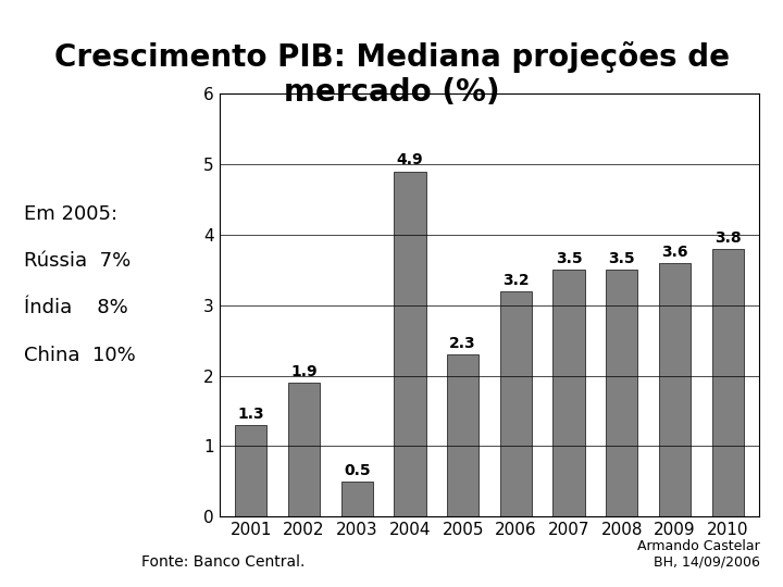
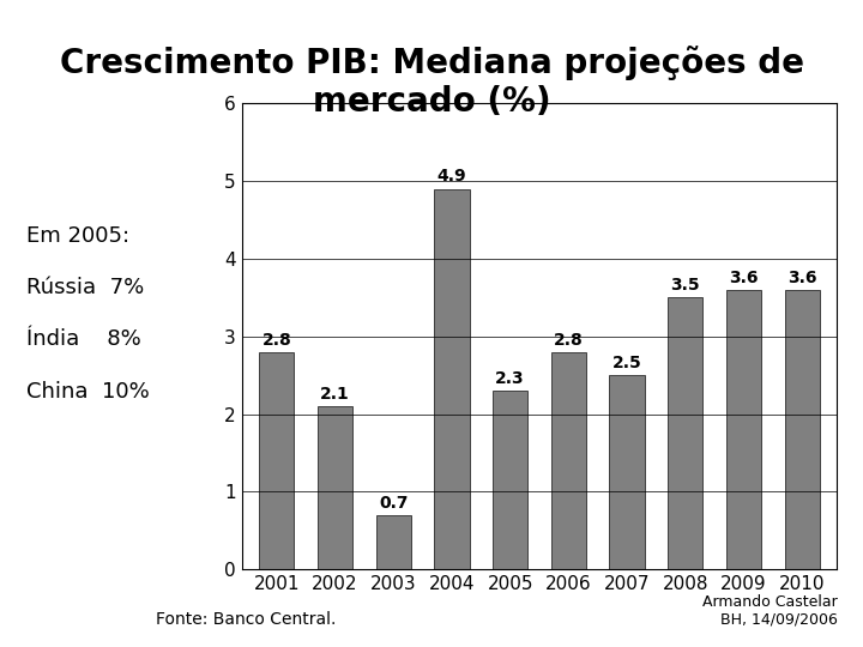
2001: 1.3 -> 2.8
2002: 1.9 -> 2.1
2003: 0.5 -> 0.7
2006: 3.2 -> 2.8
2007: 3.5 -> 2.5
2010: 3.8 -> 3.6
